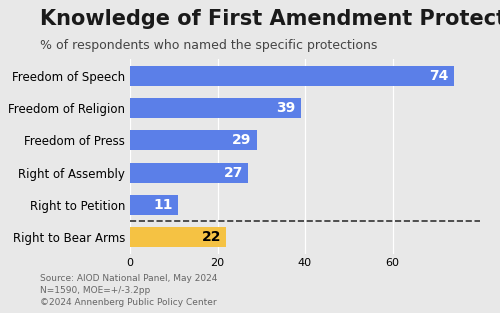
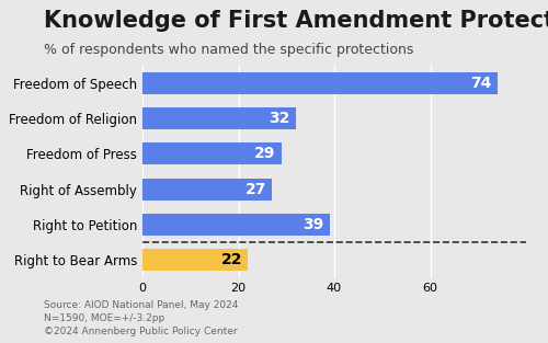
Freedom of Religion: 39 -> 32
Right to Petition: 11 -> 39
